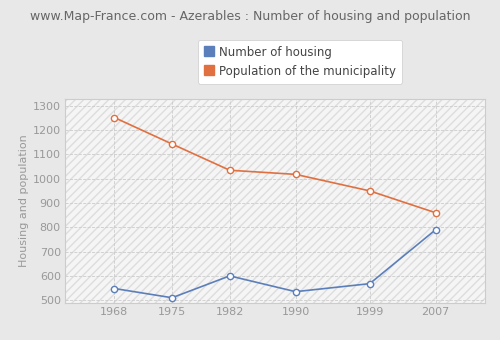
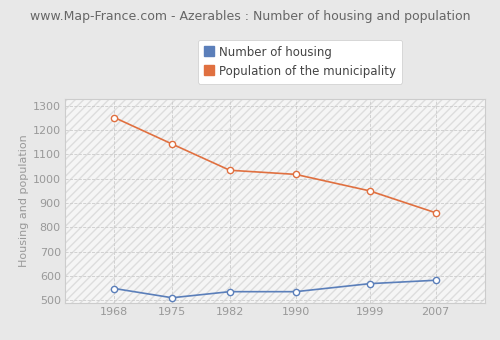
Number of housing/1982: 600 -> 535
Number of housing/2007: 790 -> 582
